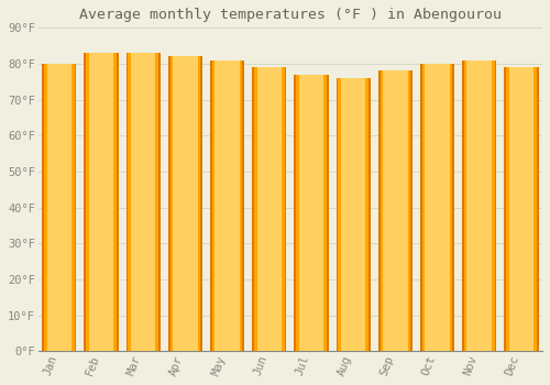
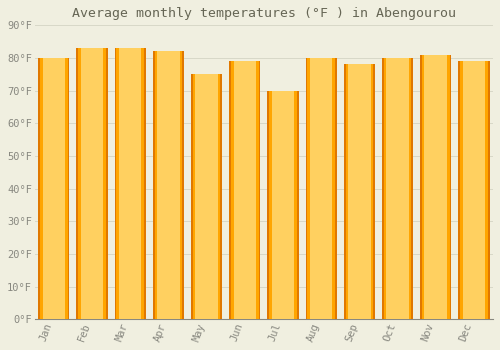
May: 81°F -> 75°F
Jul: 77°F -> 70°F
Aug: 76°F -> 80°F
